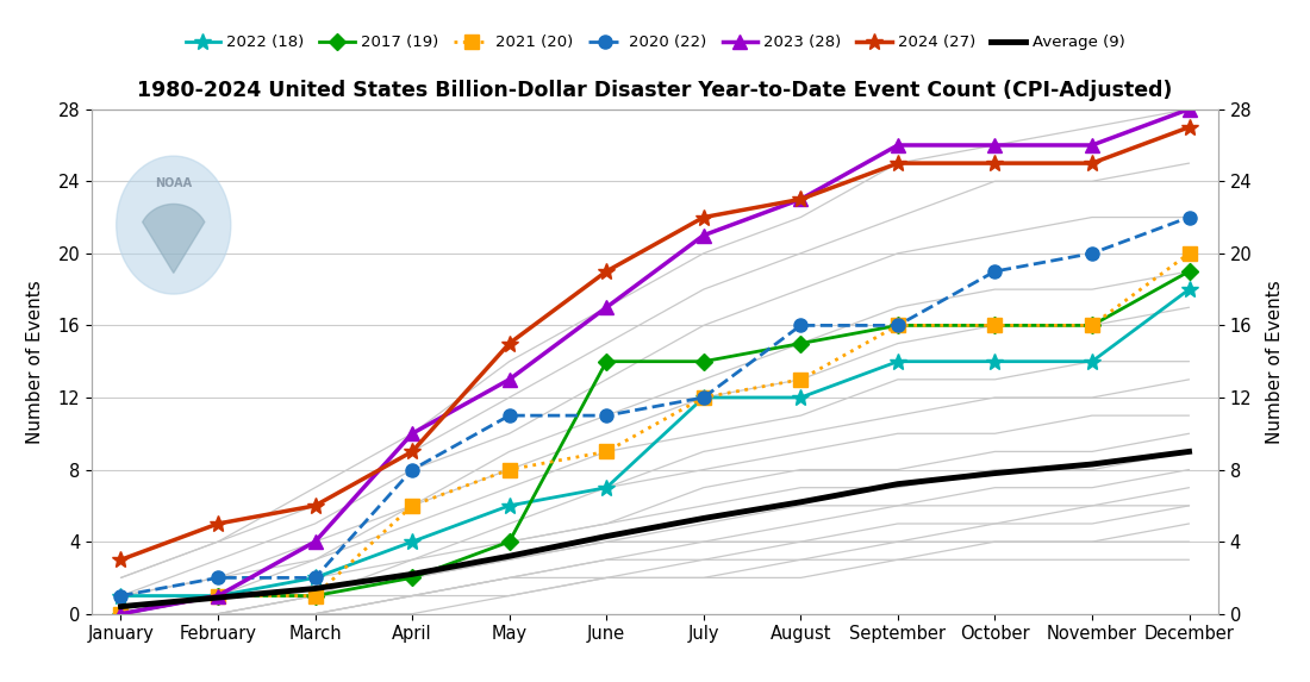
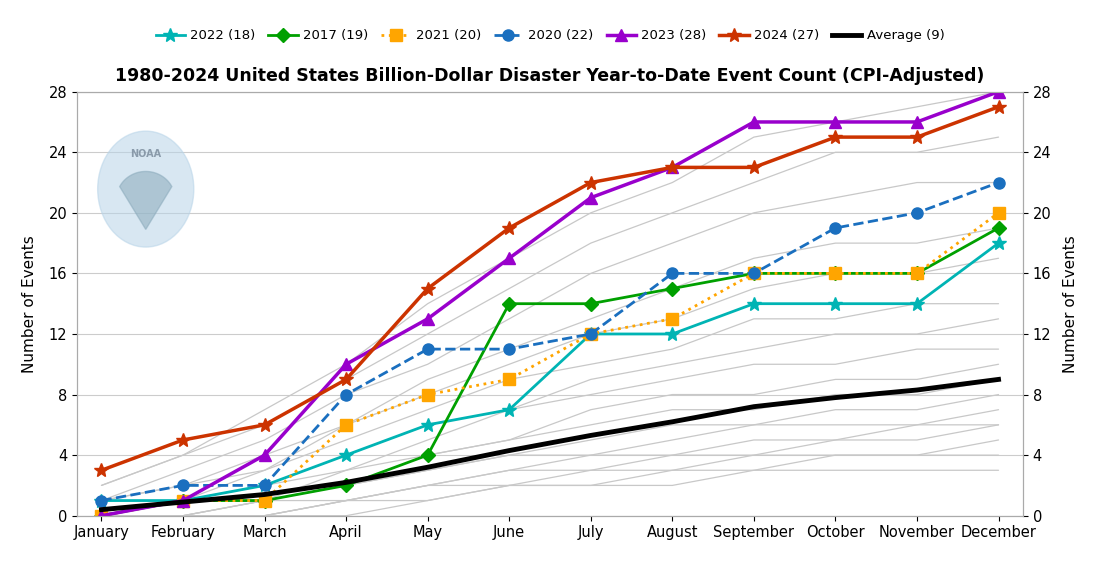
2024 (27)/September: 25 -> 23
